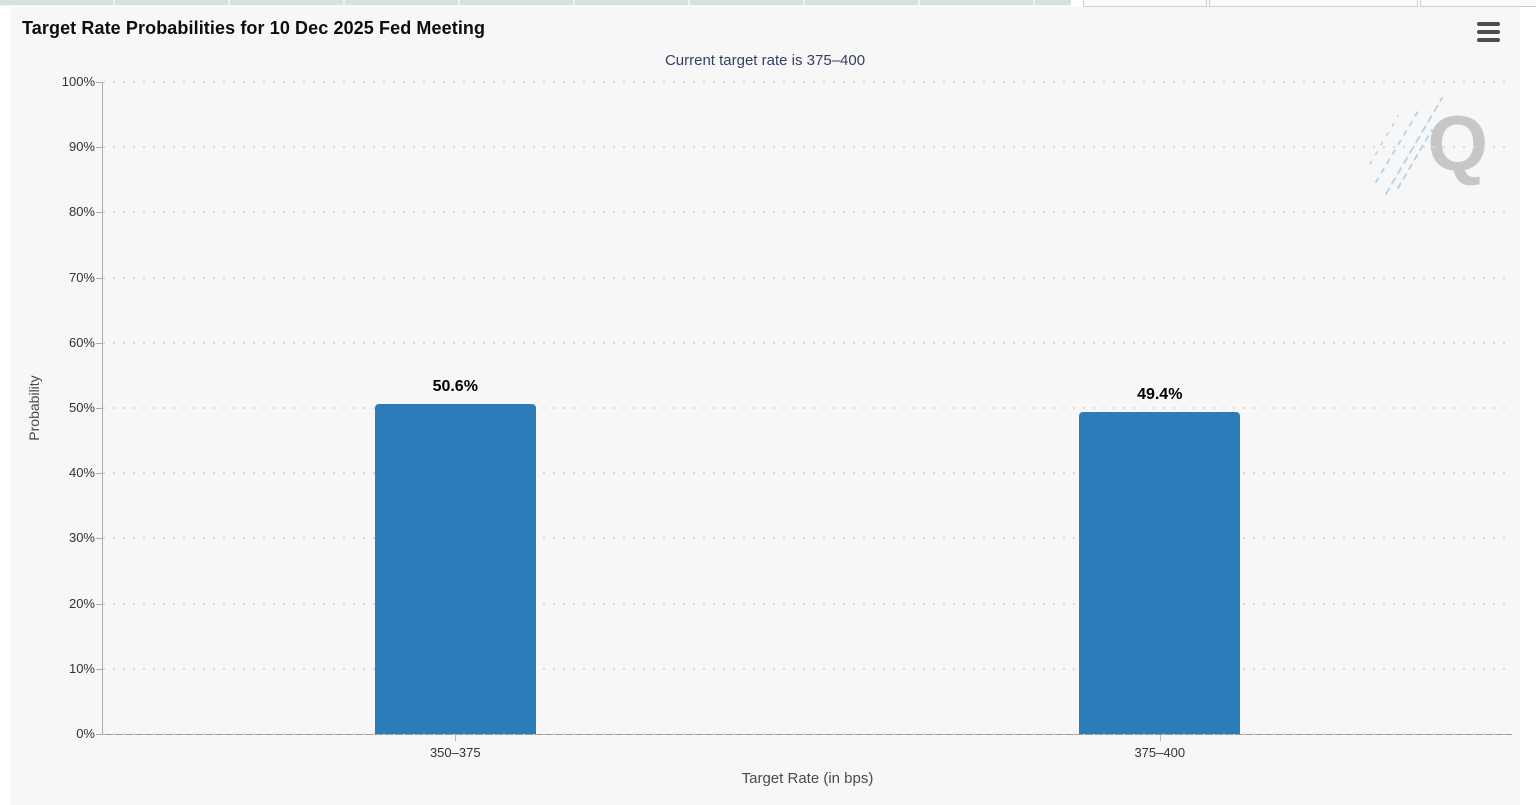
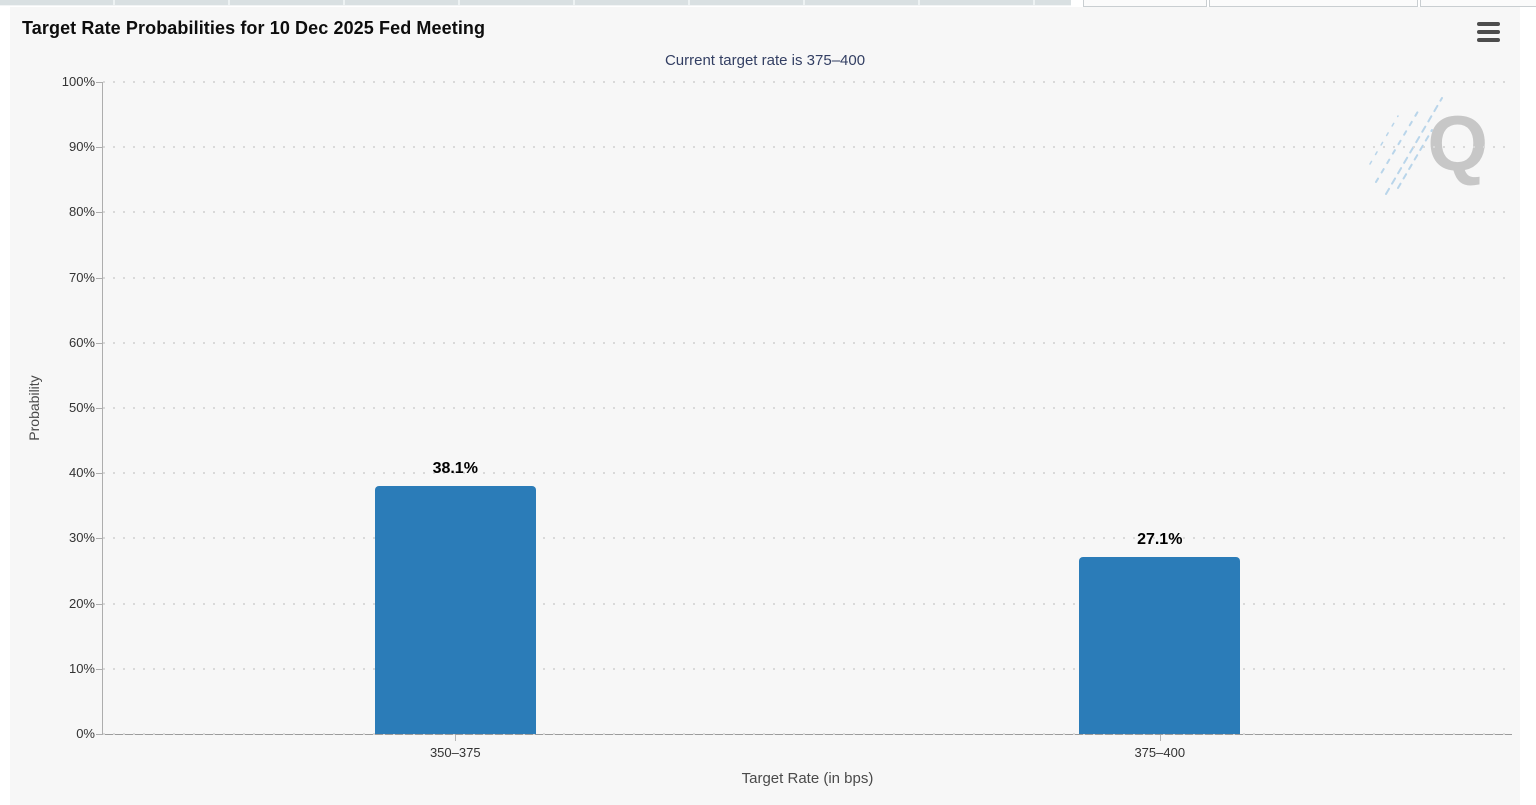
350–375: 50.6% -> 38.1%
375–400: 49.4% -> 27.1%
